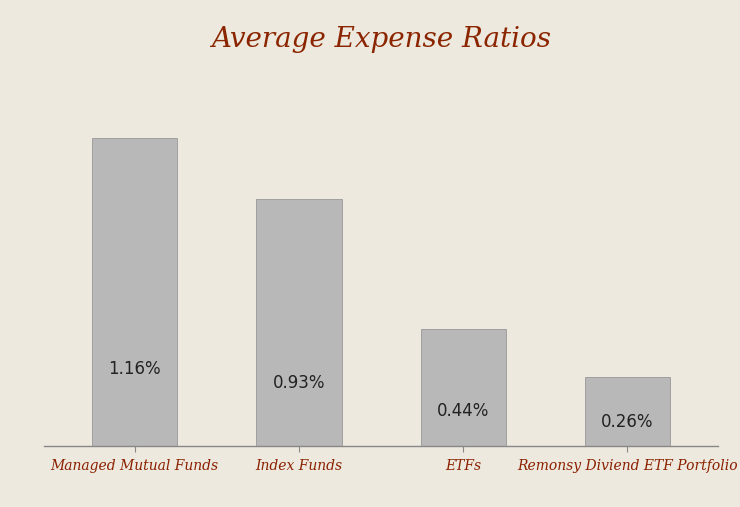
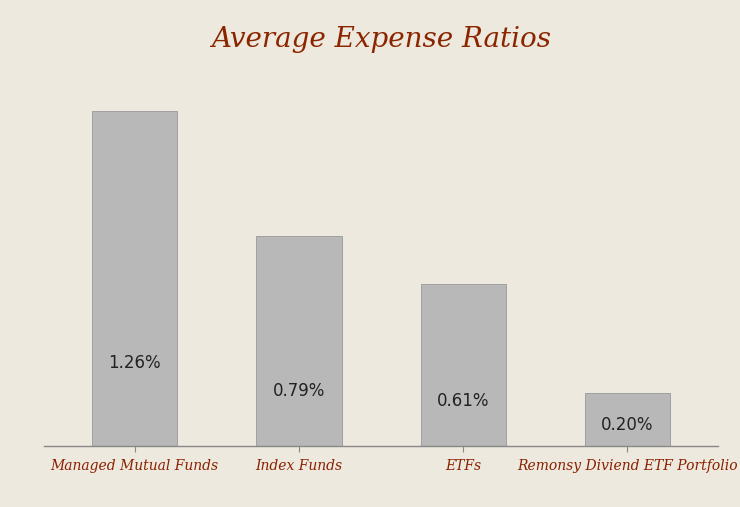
Managed Mutual Funds: 1.16% -> 1.26%
Index Funds: 0.93% -> 0.79%
ETFs: 0.44% -> 0.61%
Remonsy Diviend ETF Portfolio: 0.26% -> 0.20%
